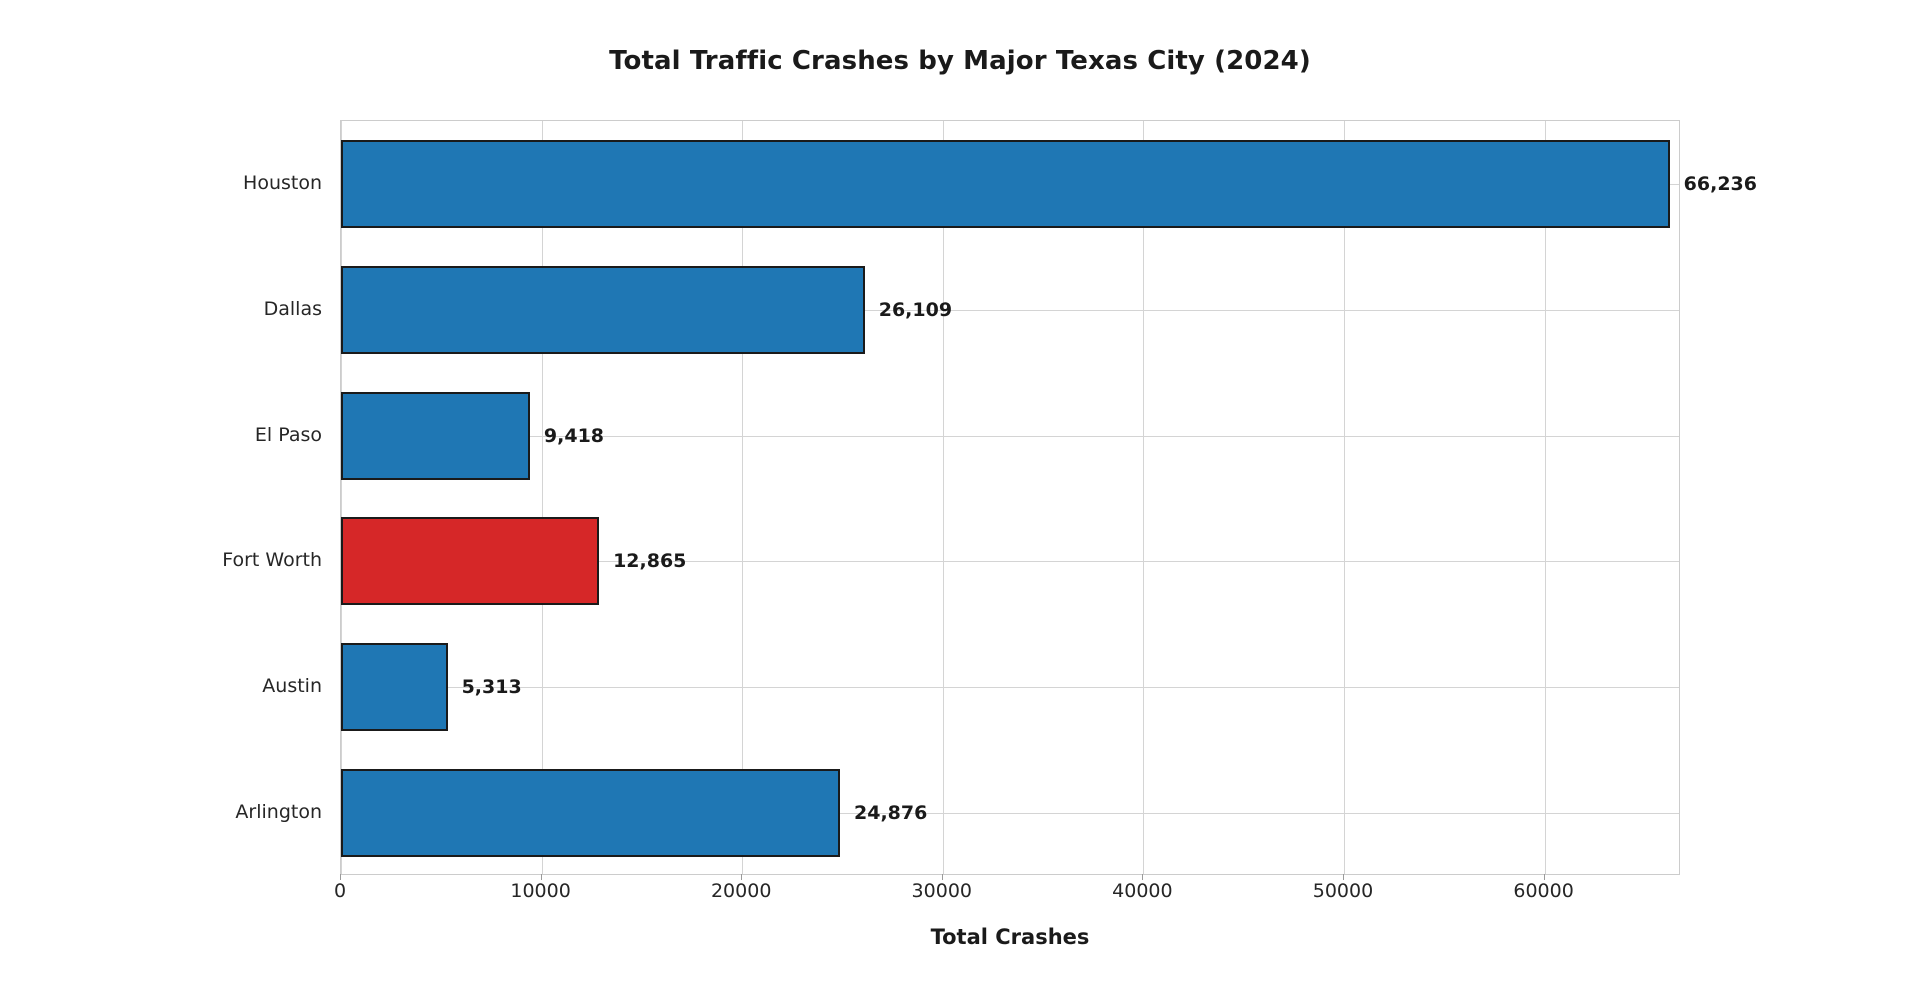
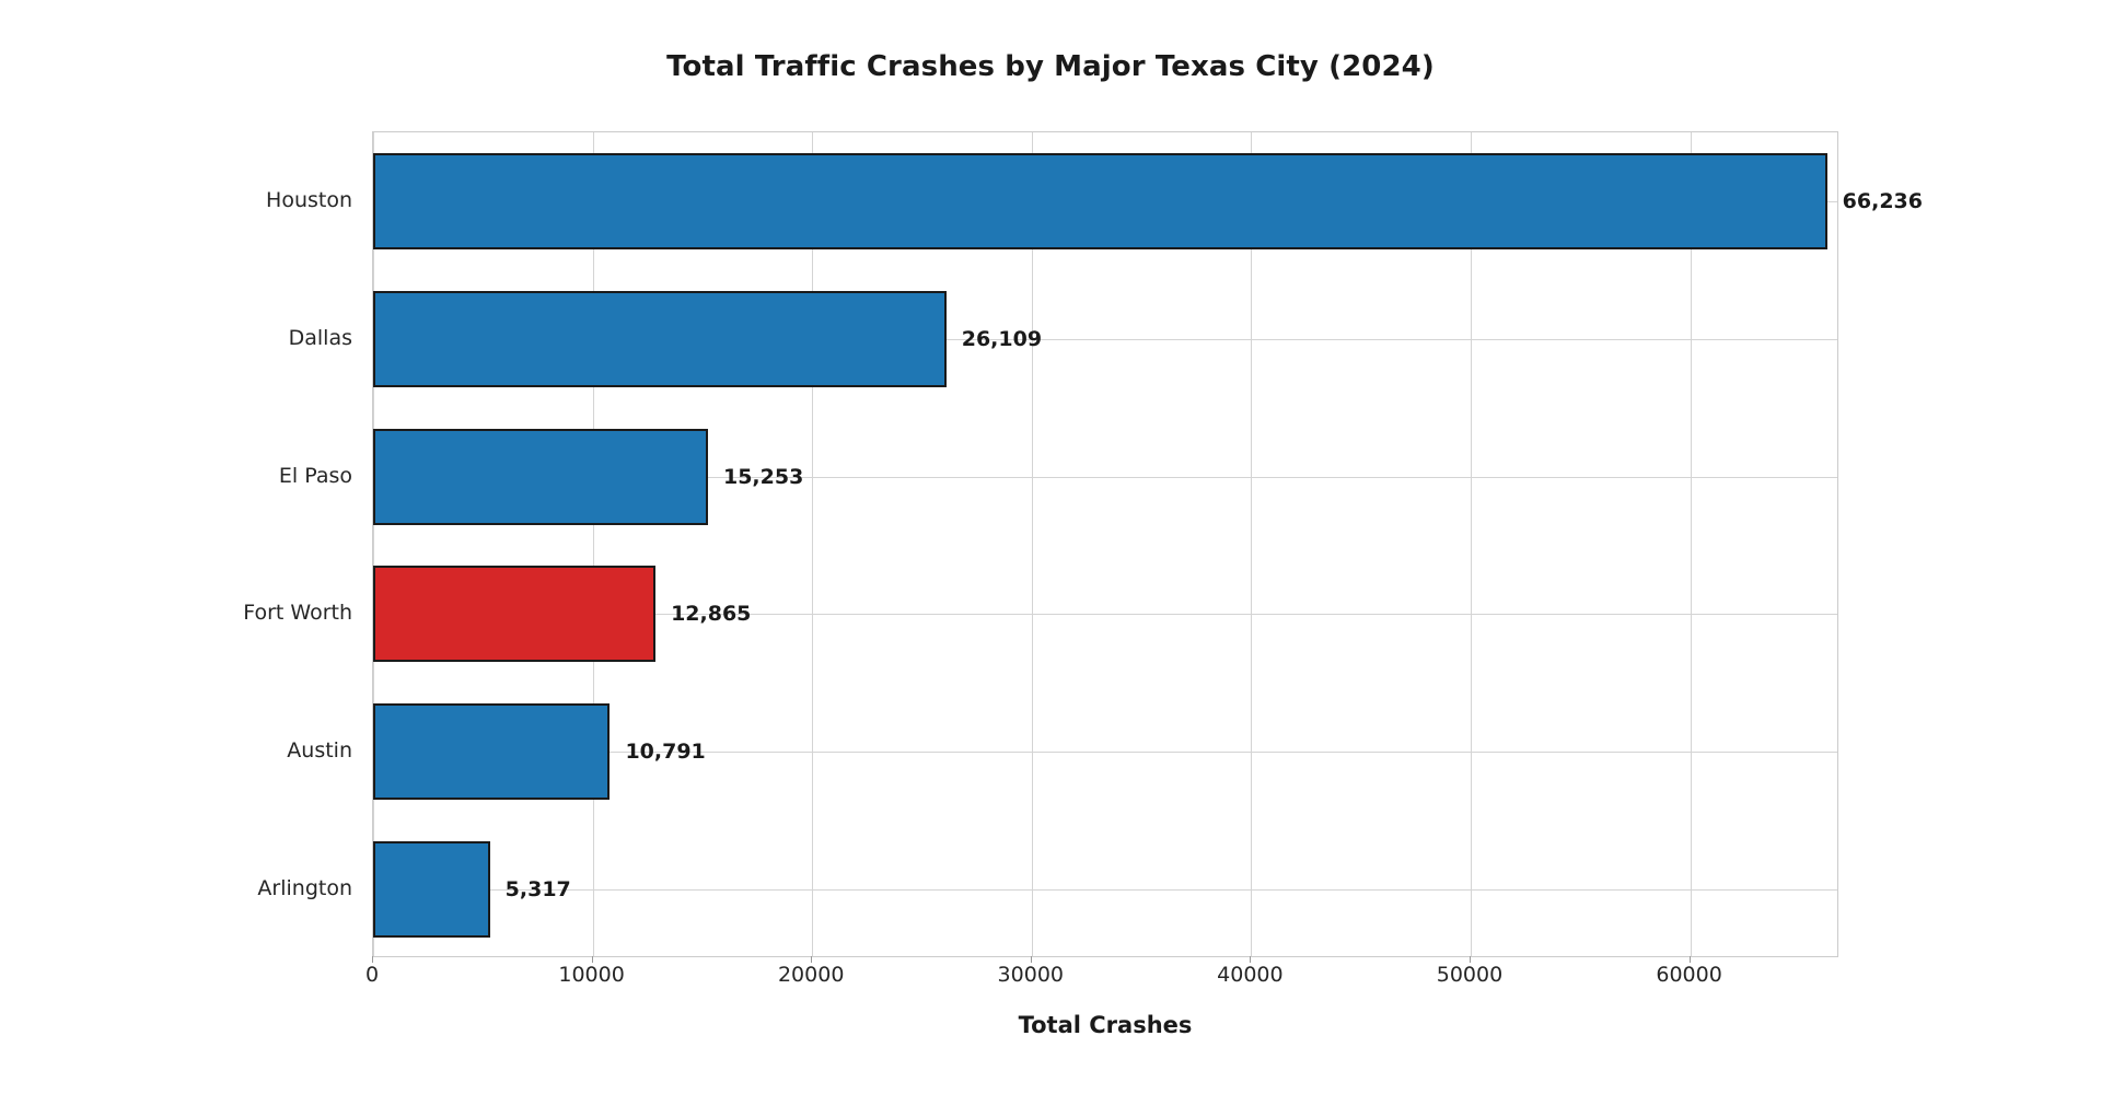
El Paso: 9,418 -> 15,253
Austin: 5,313 -> 10,791
Arlington: 24,876 -> 5,317
